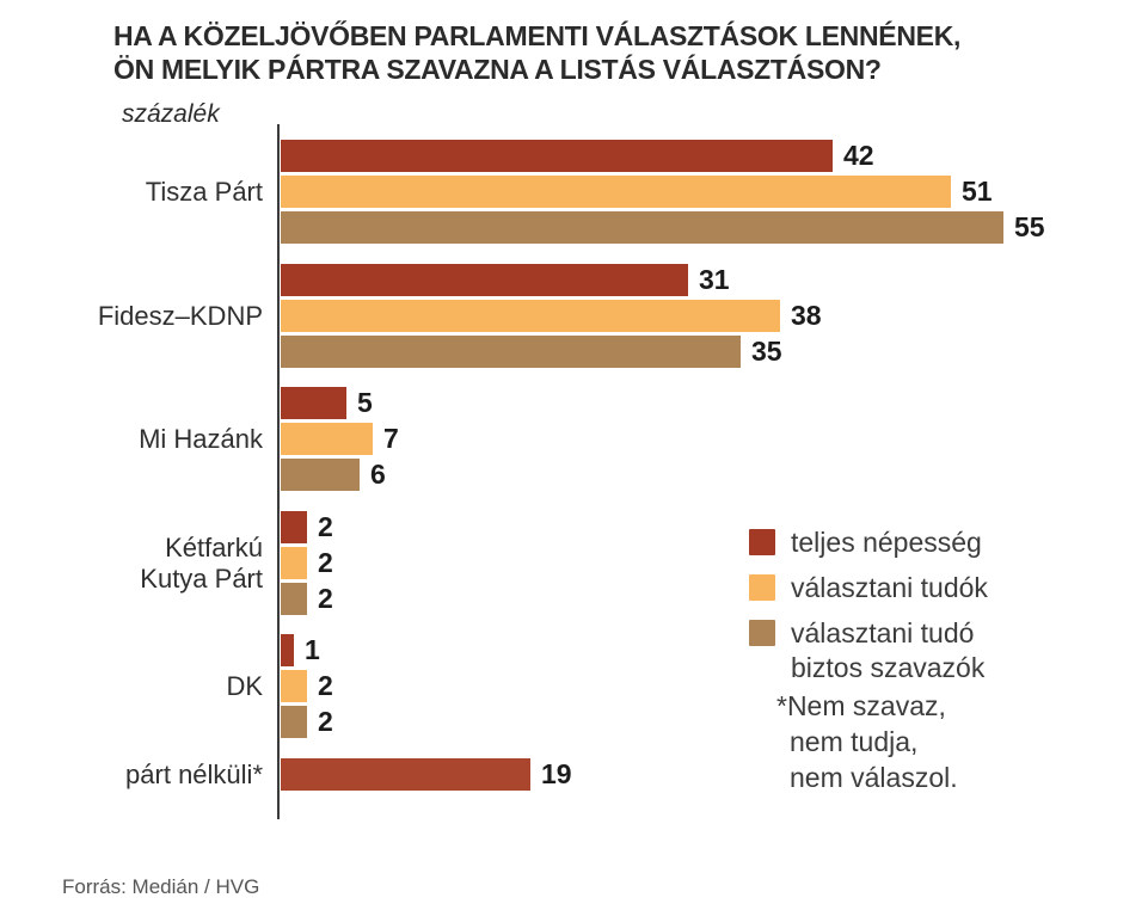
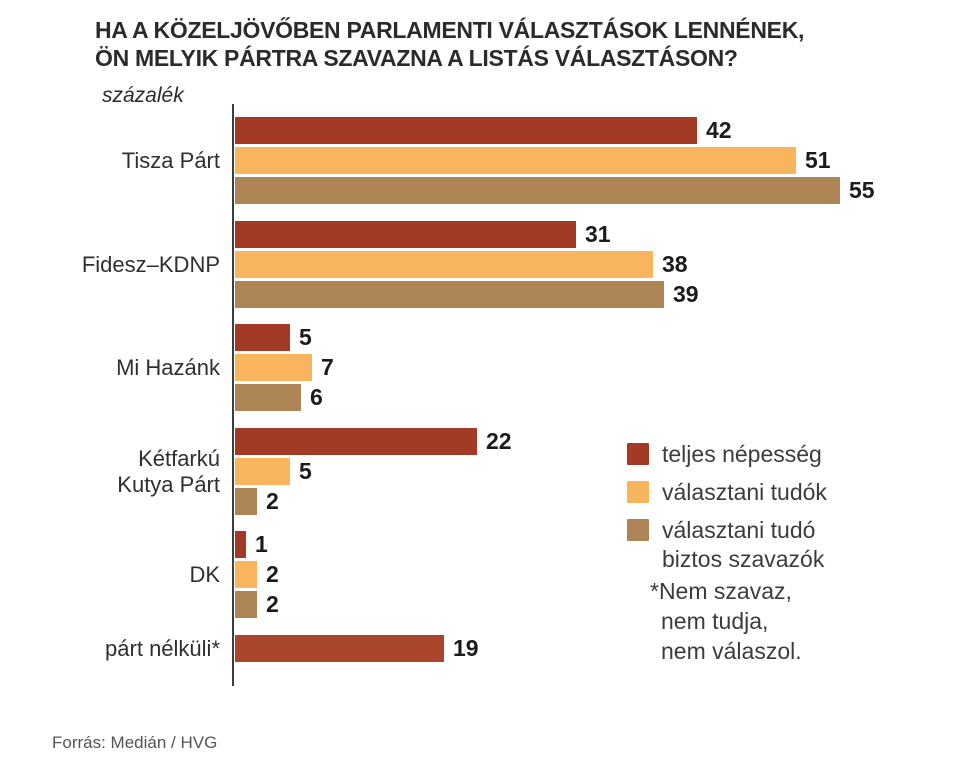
választani tudó biztos szavazók/Fidesz–KDNP: 35 -> 39
teljes népesség/Kétfarkú Kutya Párt: 2 -> 22
választani tudók/Kétfarkú Kutya Párt: 2 -> 5
